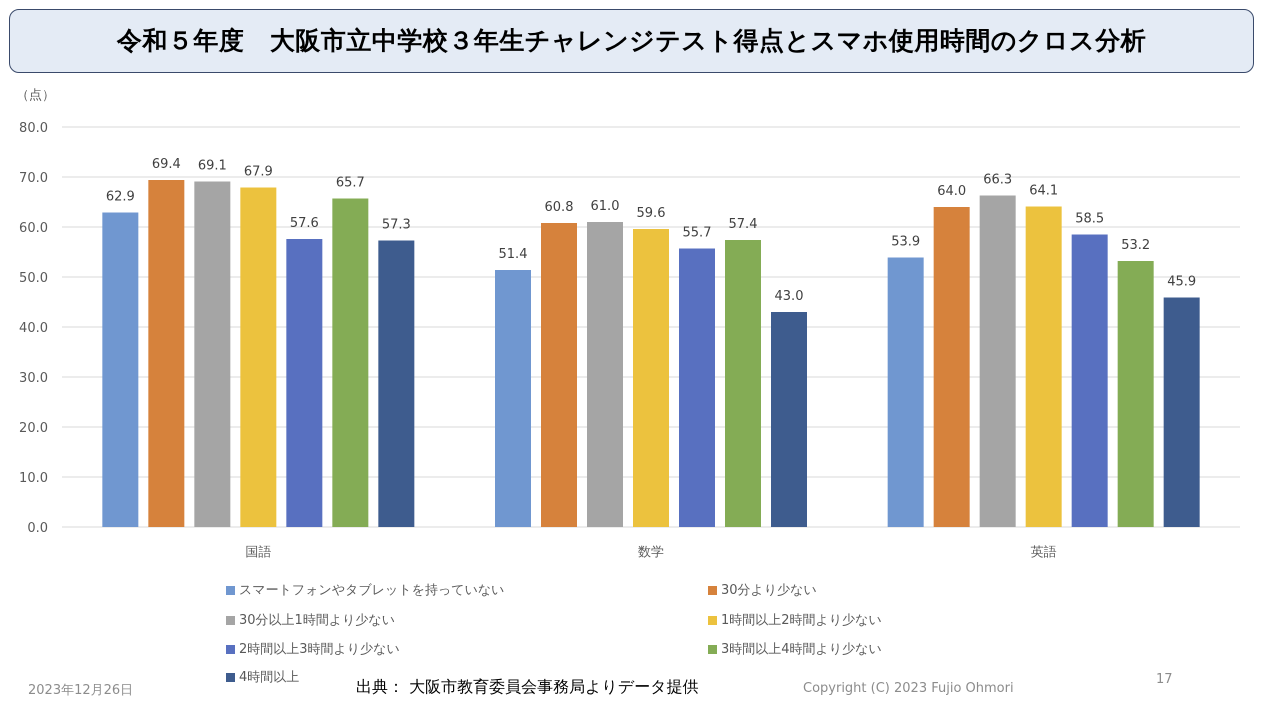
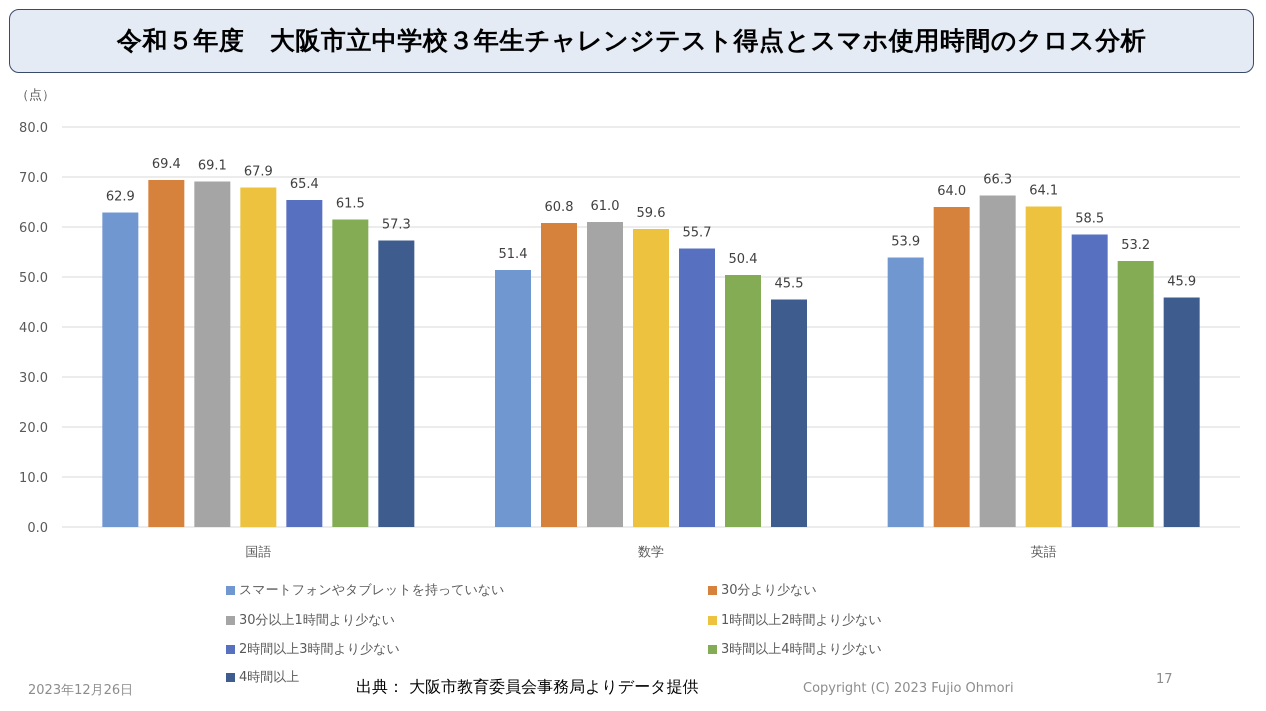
2時間以上3時間より少ない/国語: 57.6 -> 65.4
3時間以上4時間より少ない/国語: 65.7 -> 61.5
3時間以上4時間より少ない/数学: 57.4 -> 50.4
4時間以上/数学: 43.0 -> 45.5
